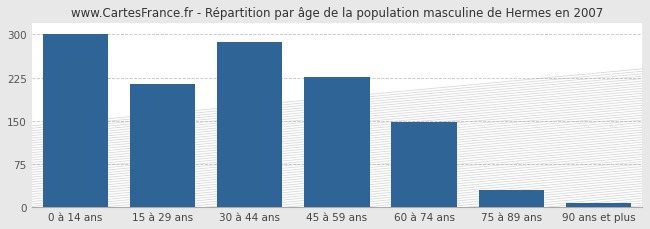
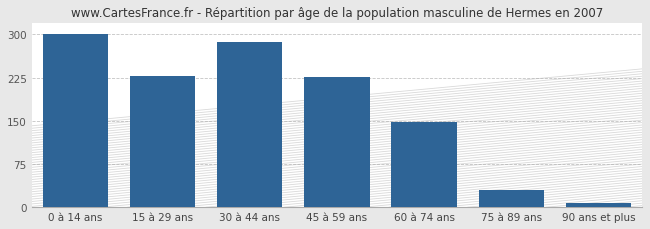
15 à 29 ans: 214 -> 228
